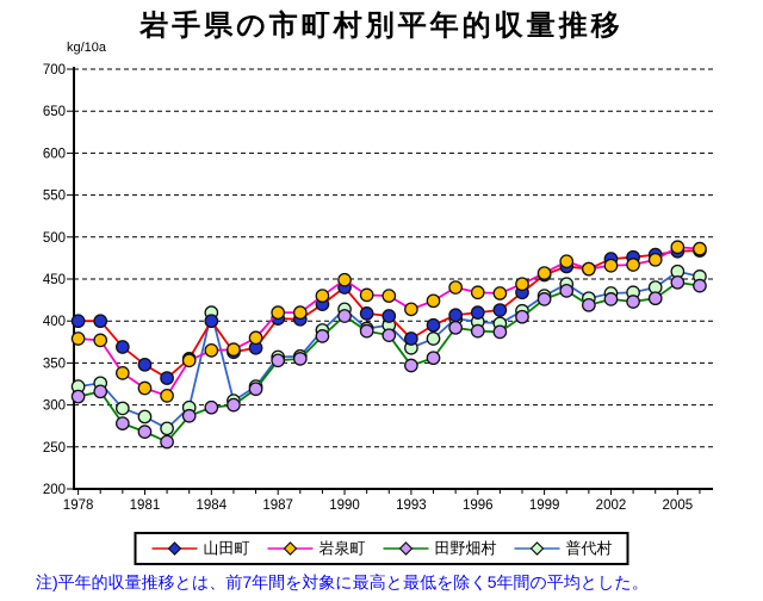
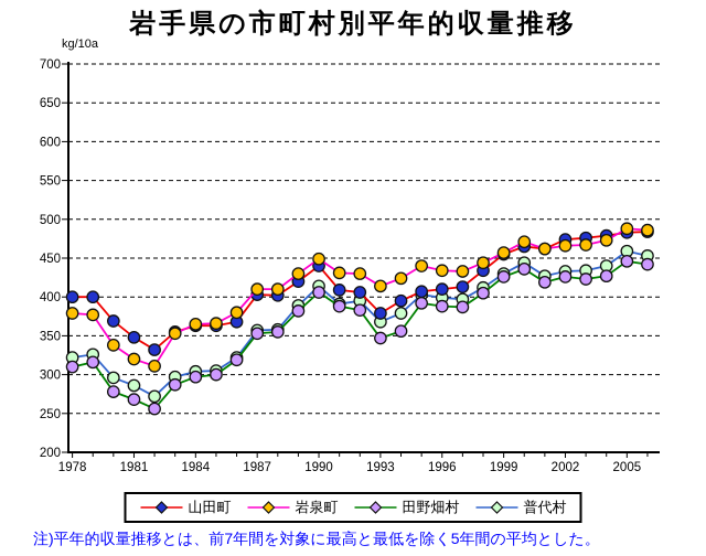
山田町/1984: 400 -> 360
普代村/1984: 410 -> 300
